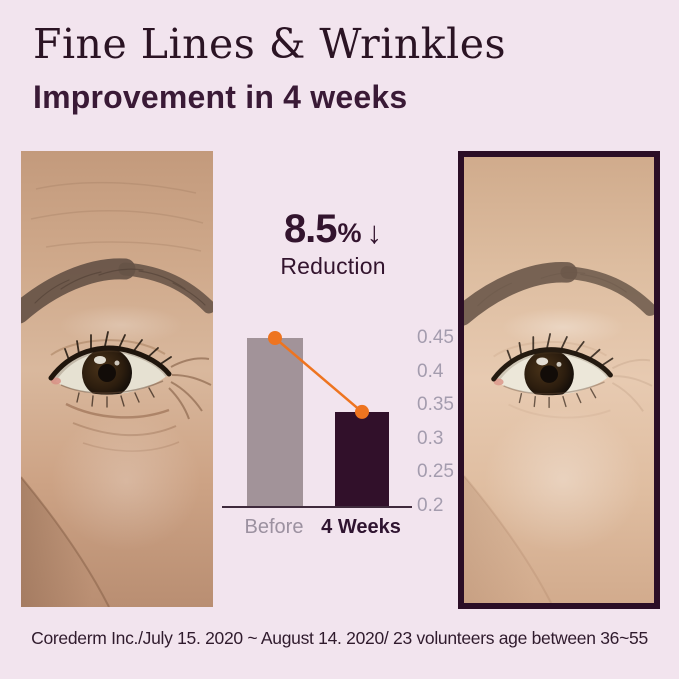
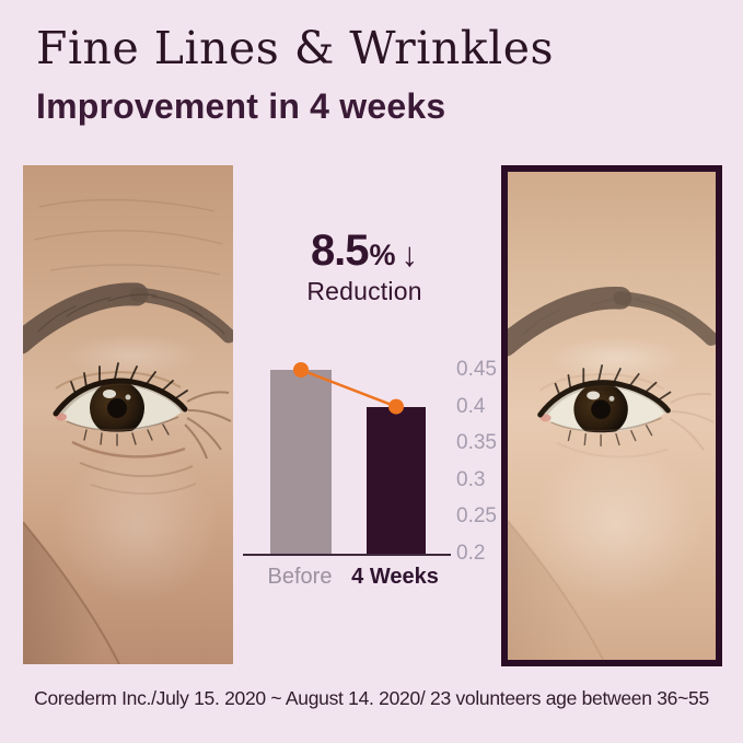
4 Weeks: 0.34 -> 0.40
